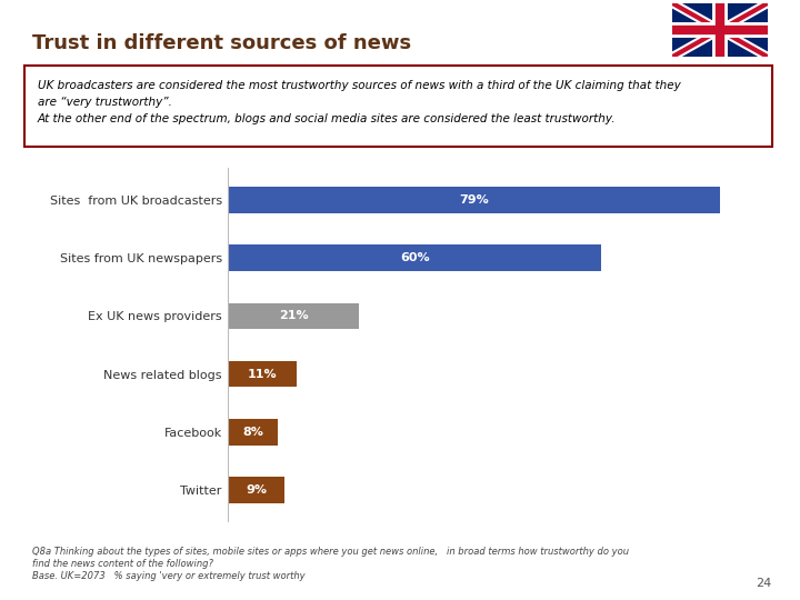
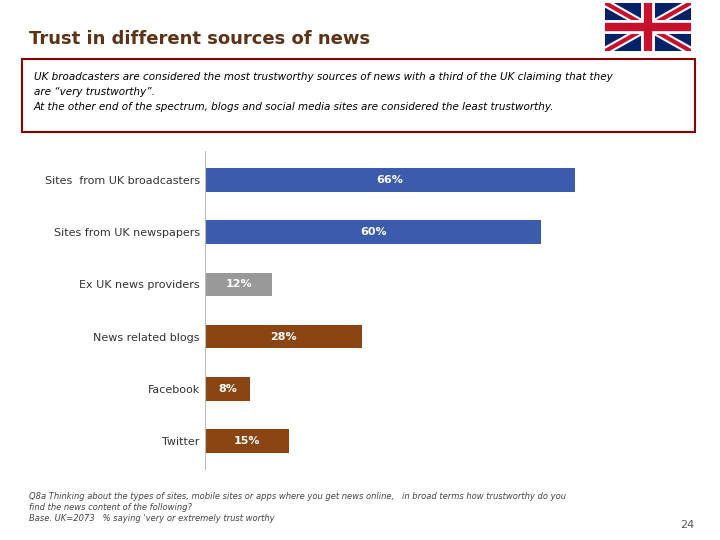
Sites from UK broadcasters: 79% -> 66%
Ex UK news providers: 21% -> 12%
News related blogs: 11% -> 28%
Twitter: 9% -> 15%
